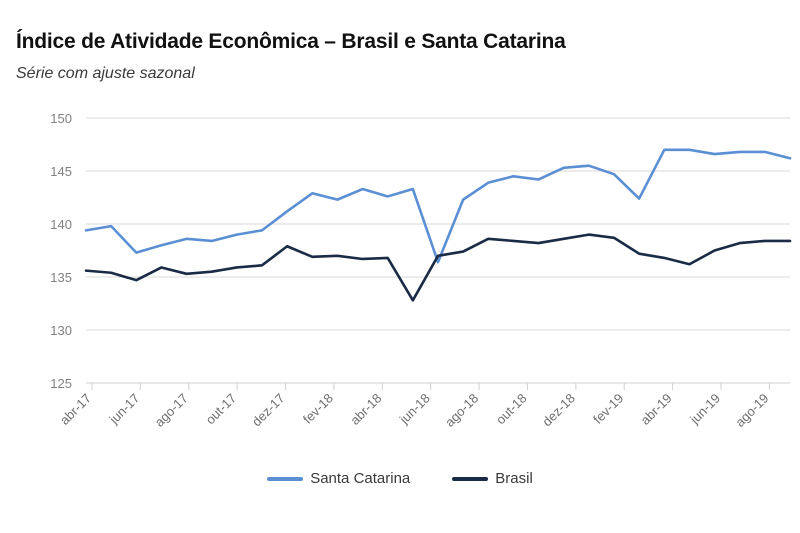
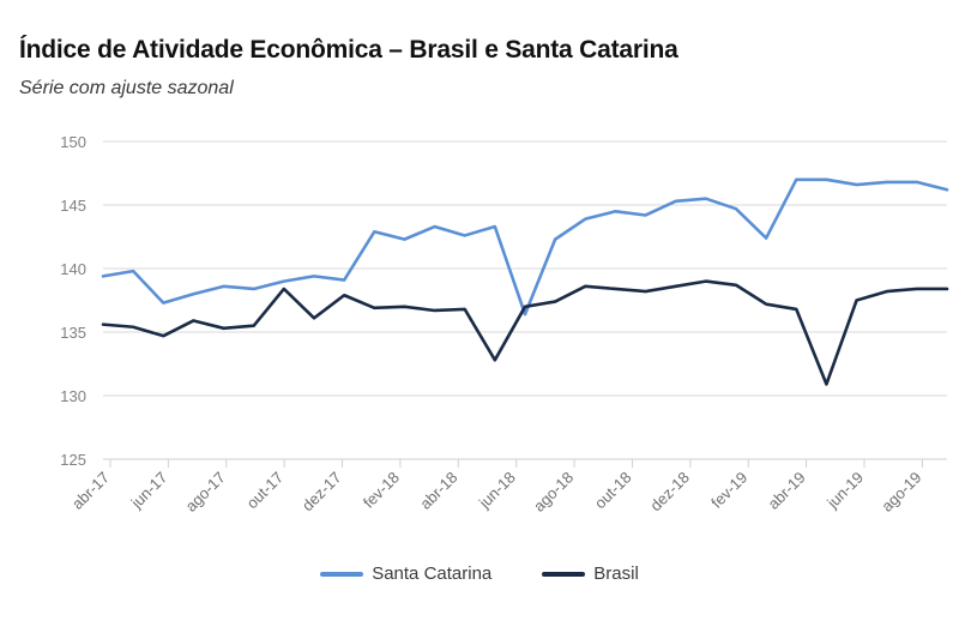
Brasil/out-17: 135.9 -> 138.4
Santa Catarina/dez-17: 141.2 -> 139.1
Brasil/abr-19: 136.2 -> 130.9
